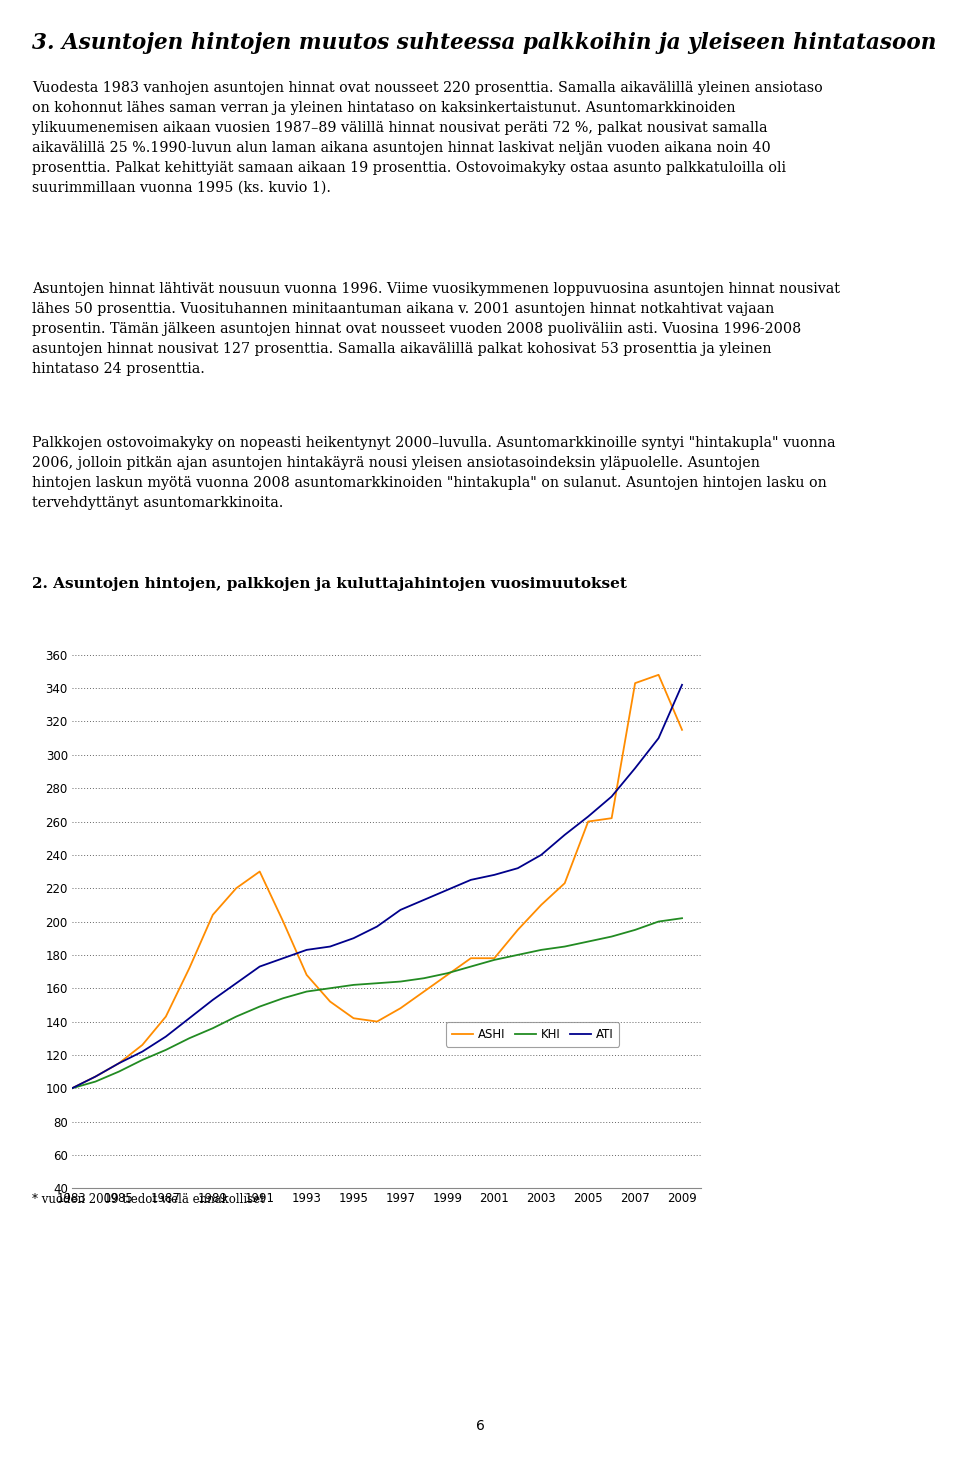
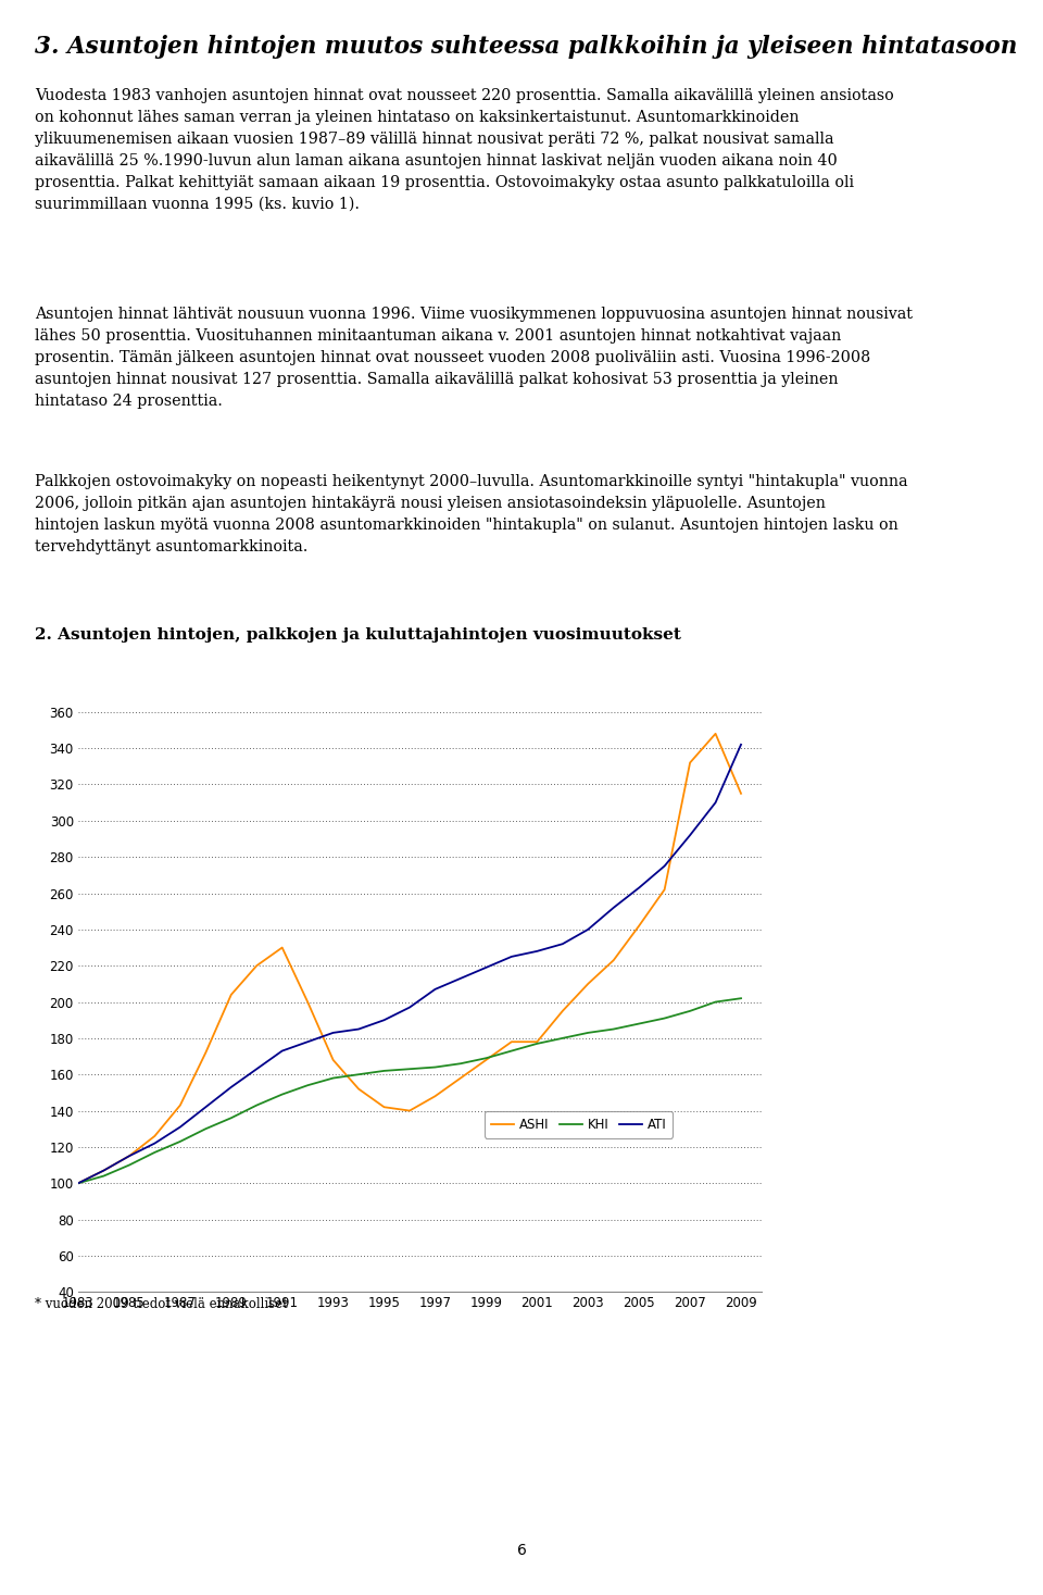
ASHI/2005: 260 -> 242
ASHI/2007: 343 -> 332
